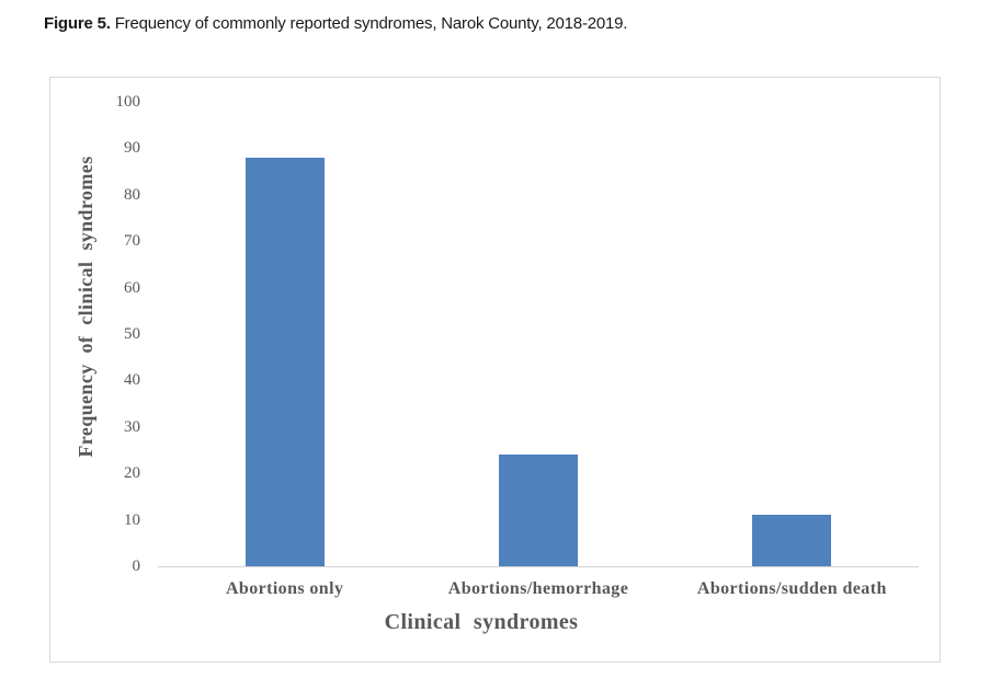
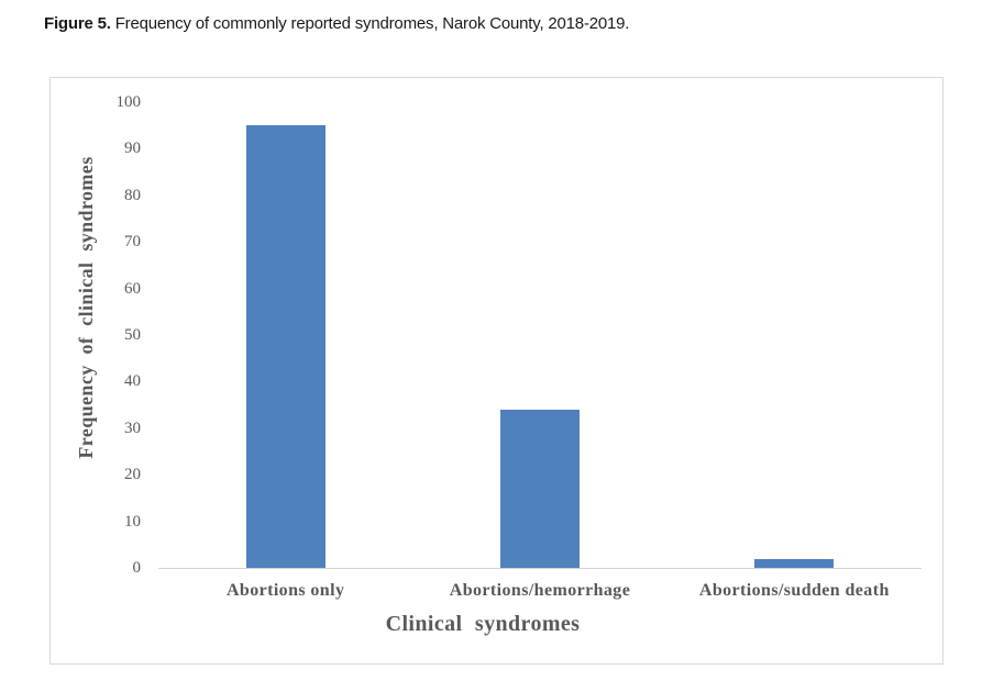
Abortions only: 88 -> 95
Abortions/hemorrhage: 24 -> 34
Abortions/sudden death: 11 -> 2
